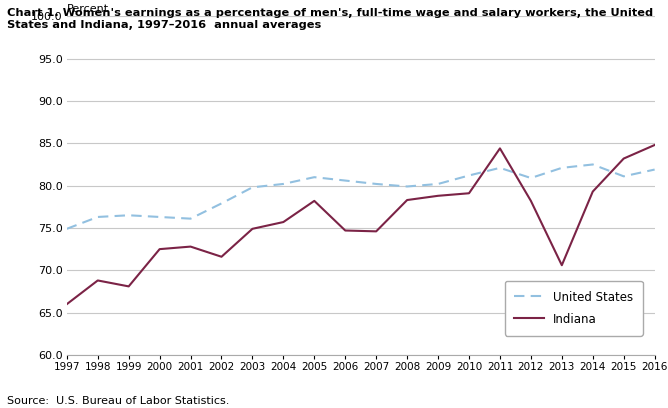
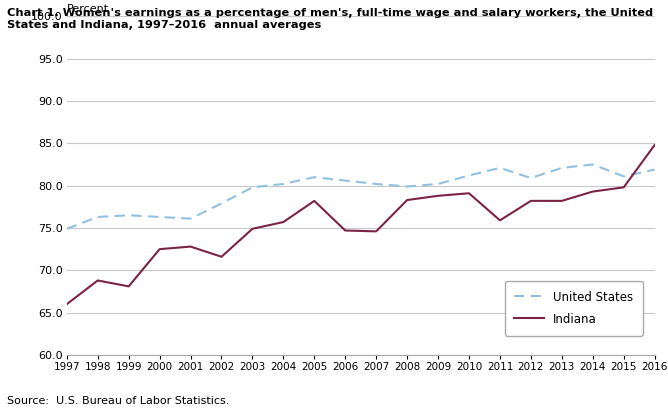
Indiana/2011: 84.4 -> 75.9
Indiana/2013: 70.6 -> 78.2
Indiana/2015: 83.2 -> 79.8
